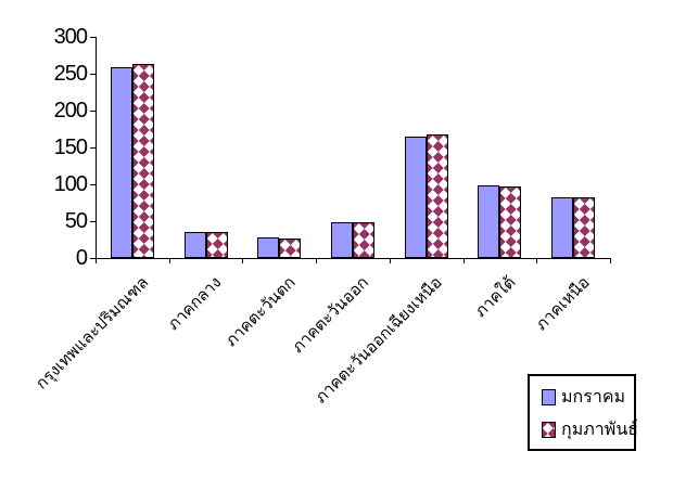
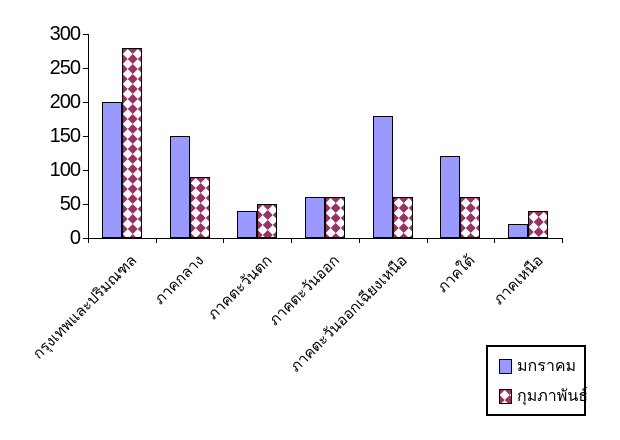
มกราคม/กรุงเทพและปริมณฑล: 260 -> 200
กุมภาพันธ์/กรุงเทพและปริมณฑล: 260 -> 280
มกราคม/ภาคกลาง: 40 -> 150
กุมภาพันธ์/ภาคกลาง: 40 -> 90
มกราคม/ภาคตะวันตก: 30 -> 40
กุมภาพันธ์/ภาคตะวันตก: 30 -> 50
มกราคม/ภาคตะวันออก: 50 -> 60
กุมภาพันธ์/ภาคตะวันออก: 50 -> 60
มกราคม/ภาคตะวันออกเฉียงเหนือ: 160 -> 180
กุมภาพันธ์/ภาคตะวันออกเฉียงเหนือ: 170 -> 60
มกราคม/ภาคใต้: 100 -> 120
กุมภาพันธ์/ภาคใต้: 100 -> 60
มกราคม/ภาคเหนือ: 80 -> 20
กุมภาพันธ์/ภาคเหนือ: 80 -> 40
